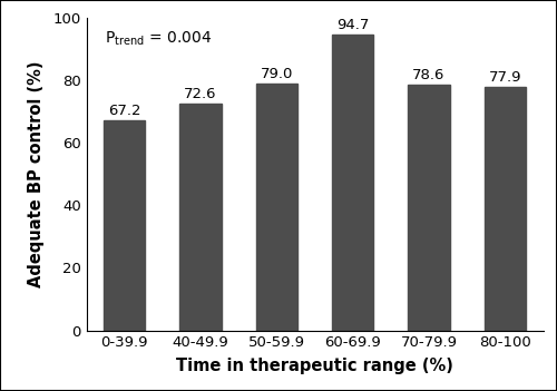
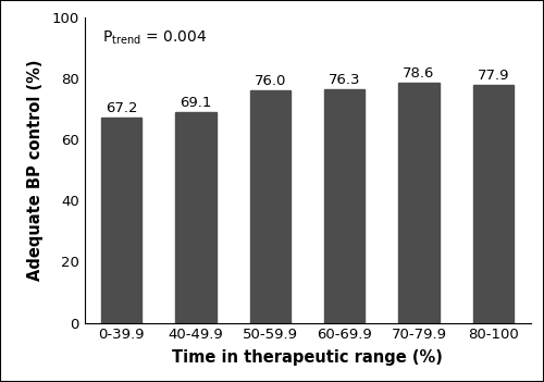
40-49.9: 72.6 -> 69.1
50-59.9: 79.0 -> 76.0
60-69.9: 94.7 -> 76.3
